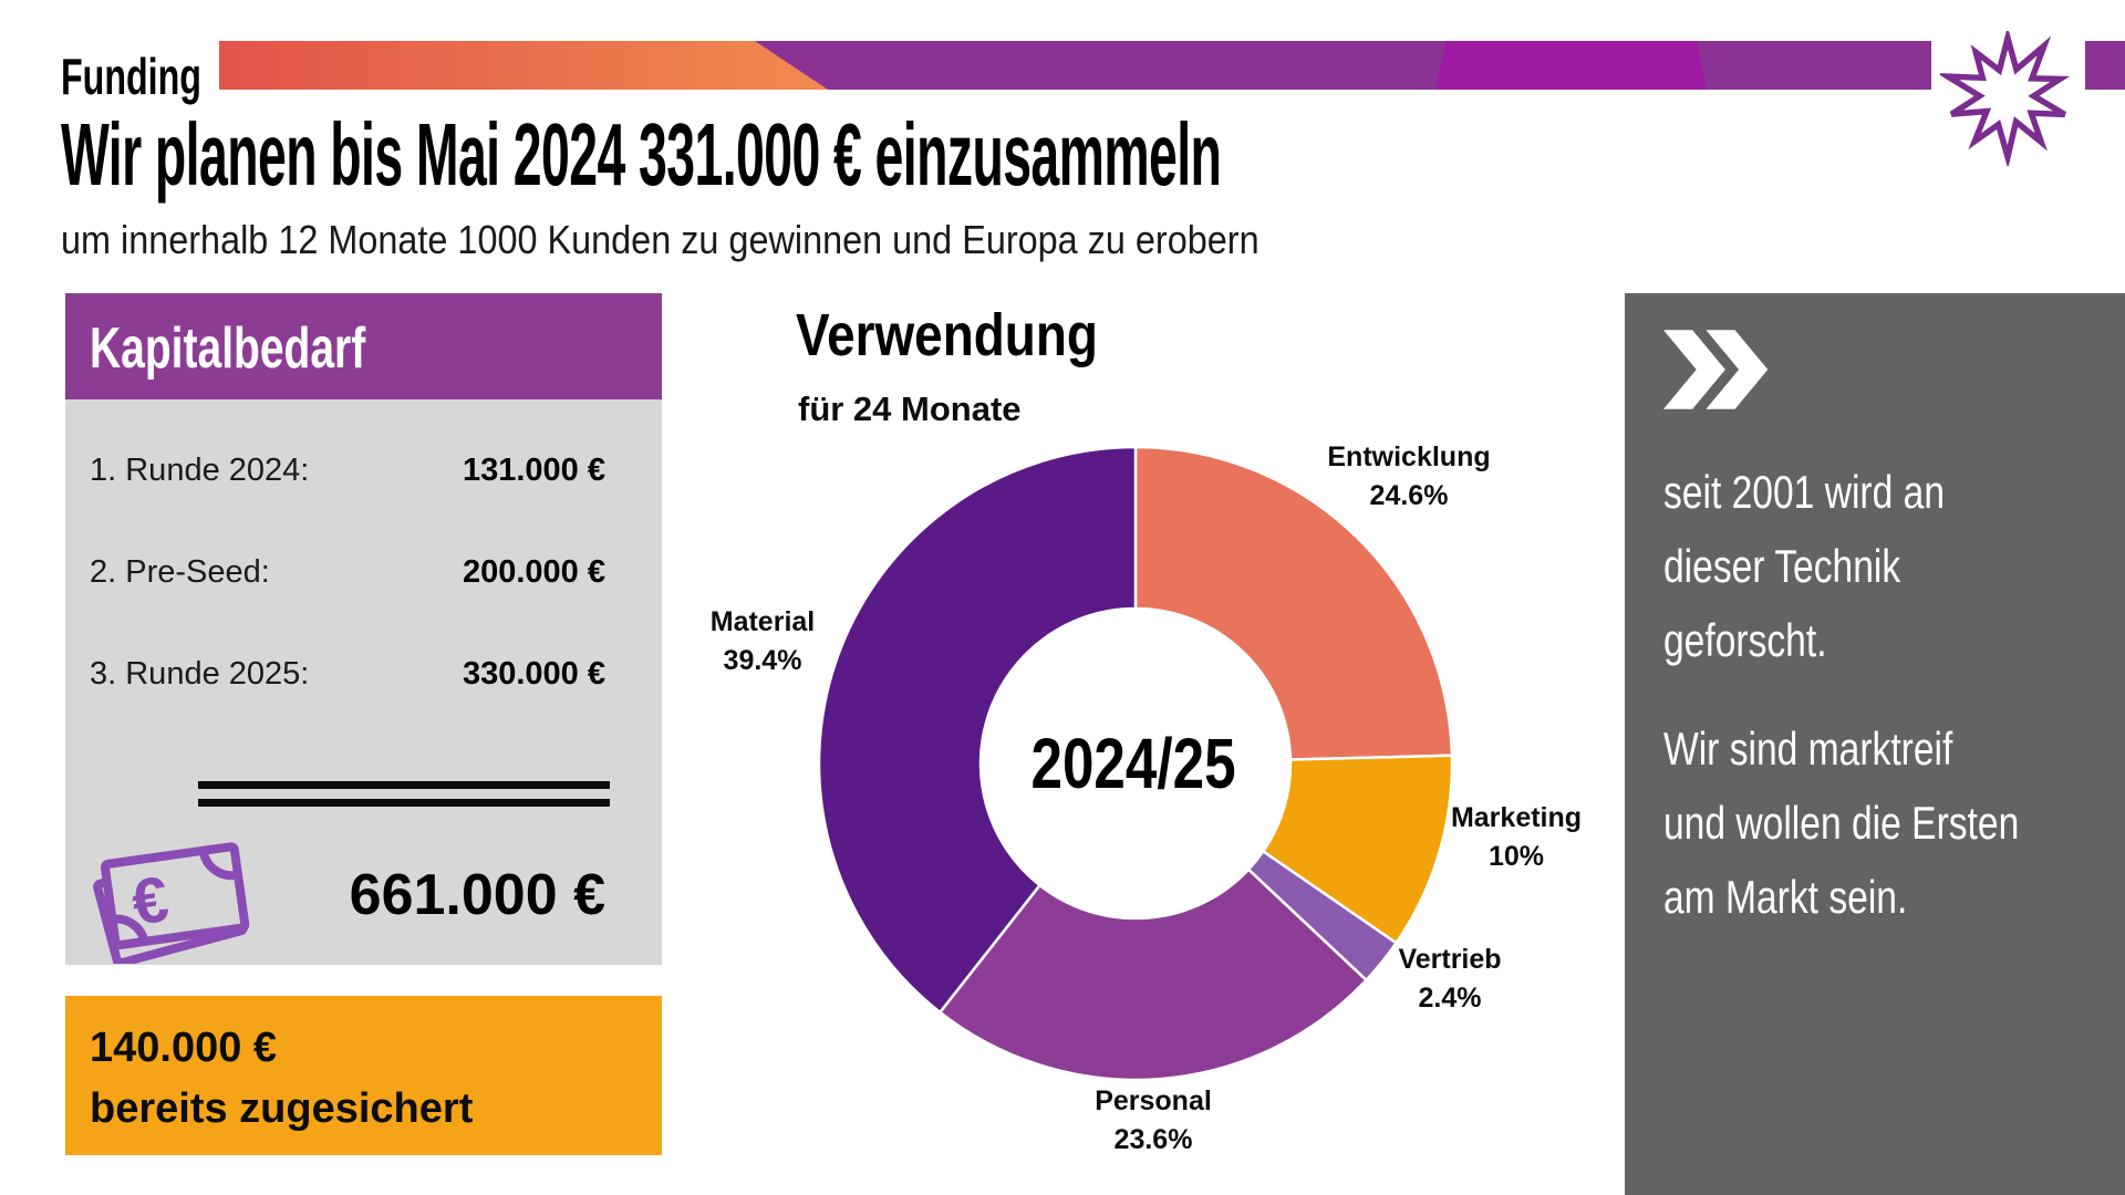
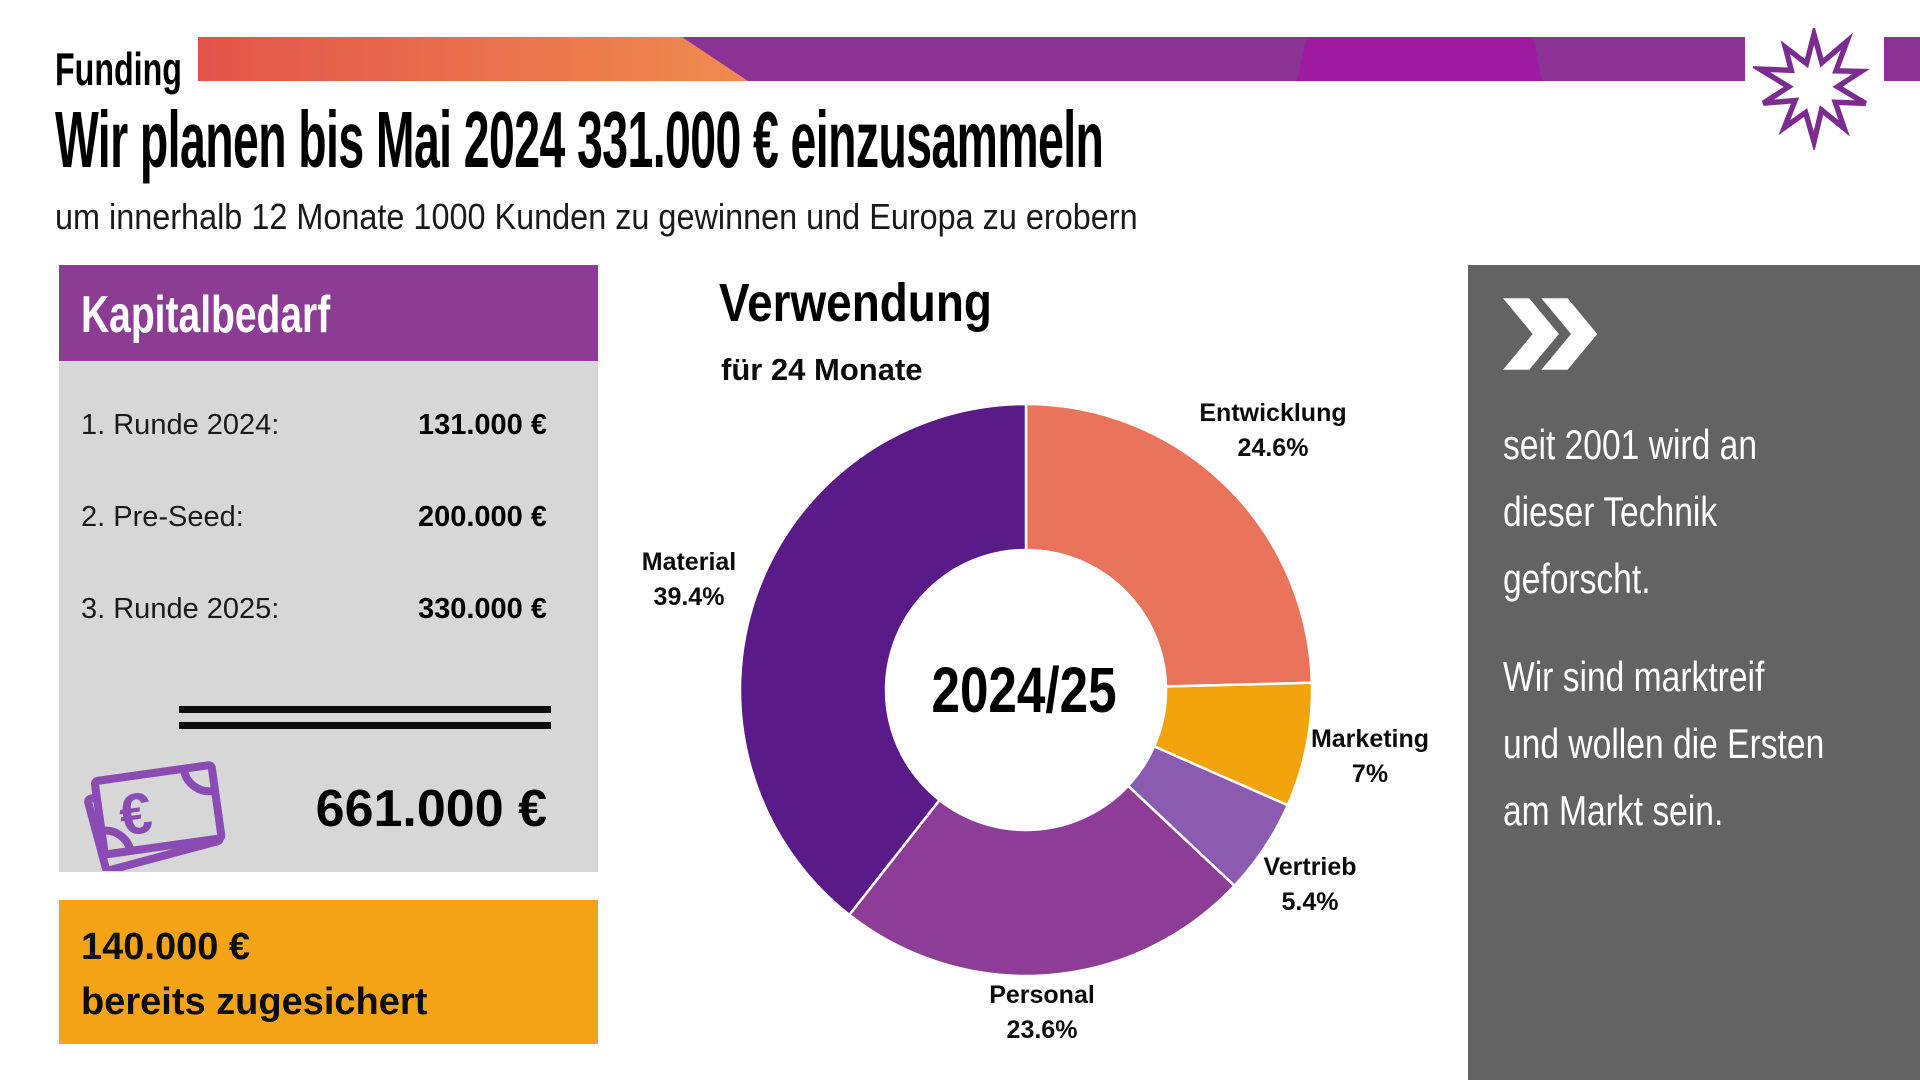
Marketing: 10% -> 7%
Vertrieb: 2.4% -> 5.4%
